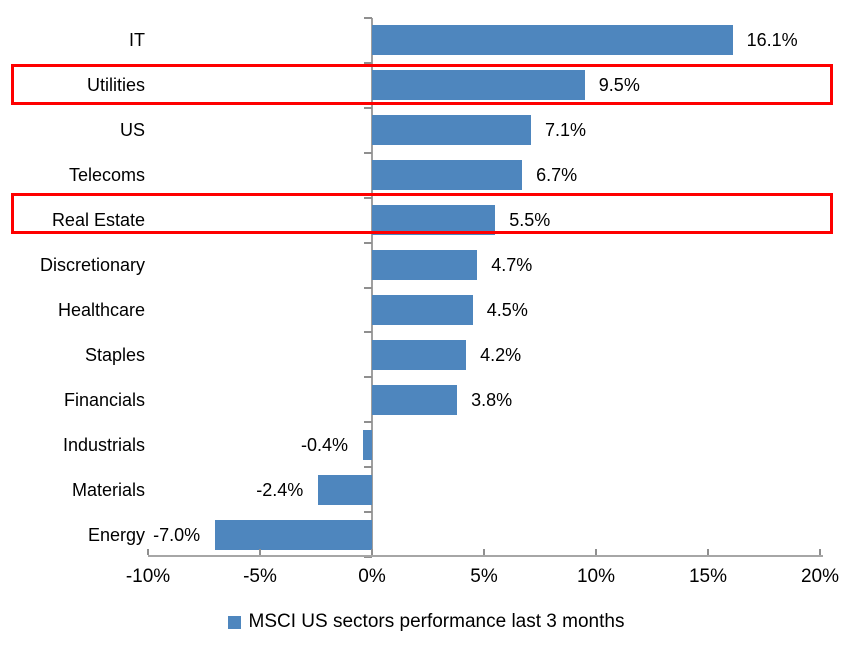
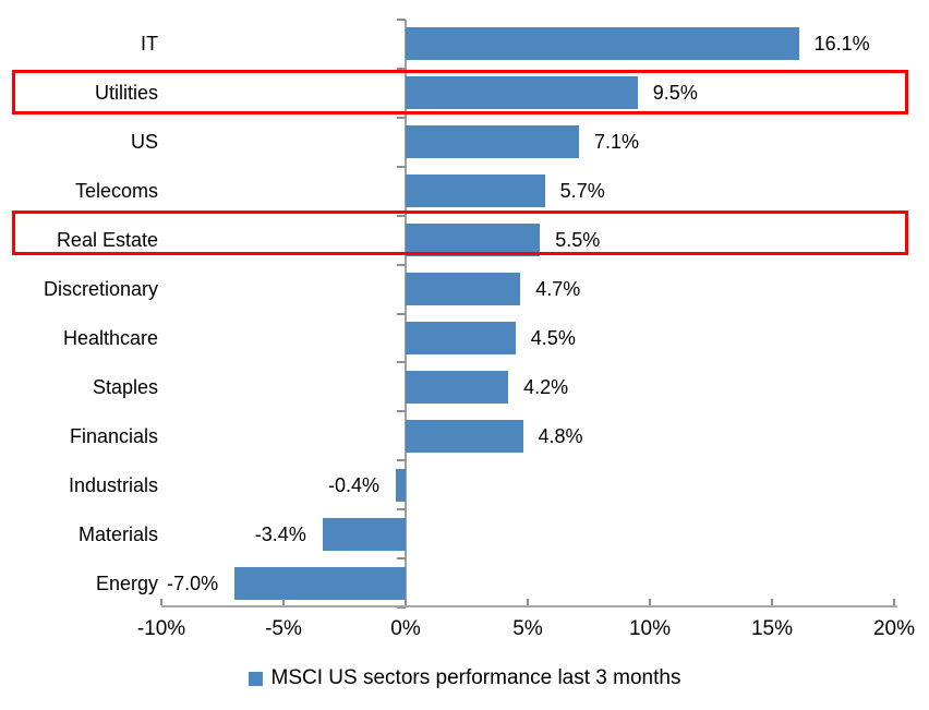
Telecoms: 6.7% -> 5.7%
Financials: 3.8% -> 4.8%
Materials: -2.4% -> -3.4%
